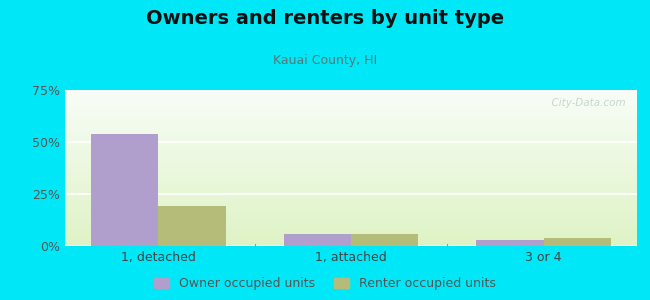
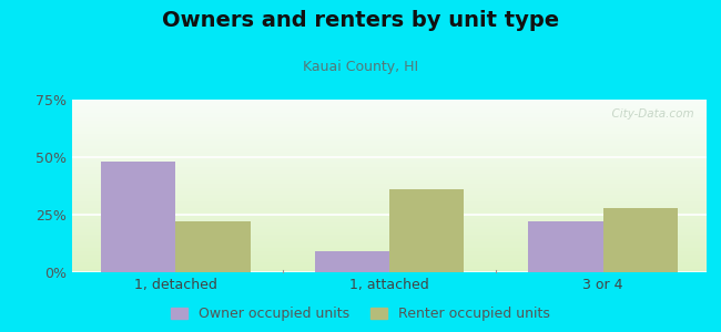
Owner occupied units/1, detached: 54% -> 48%
Renter occupied units/1, detached: 19% -> 22%
Owner occupied units/1, attached: 6% -> 9%
Renter occupied units/1, attached: 6% -> 36%
Owner occupied units/3 or 4: 3% -> 22%
Renter occupied units/3 or 4: 4% -> 28%
